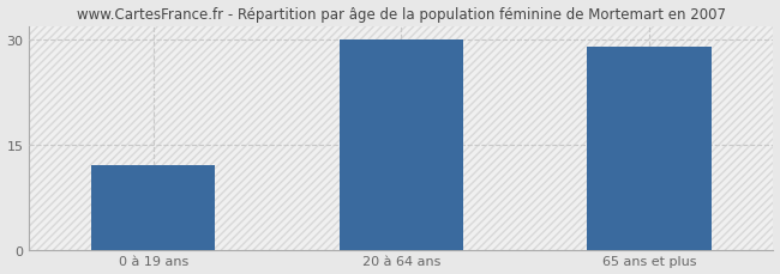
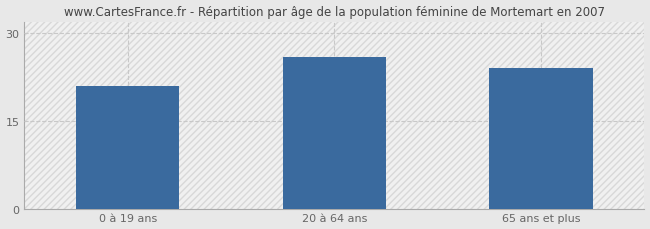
0 à 19 ans: 12 -> 21
20 à 64 ans: 30 -> 26
65 ans et plus: 29 -> 24
